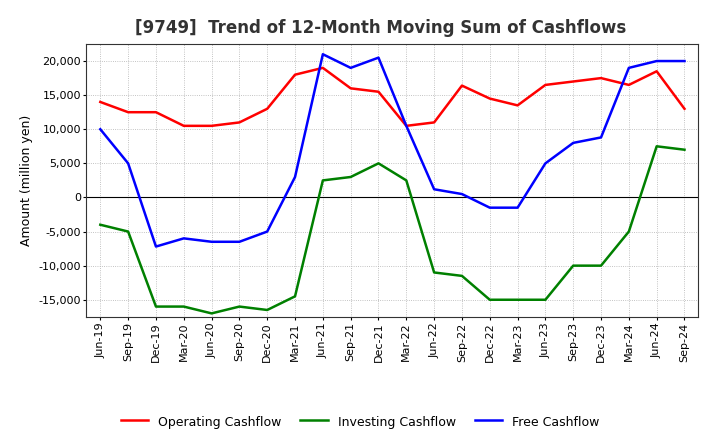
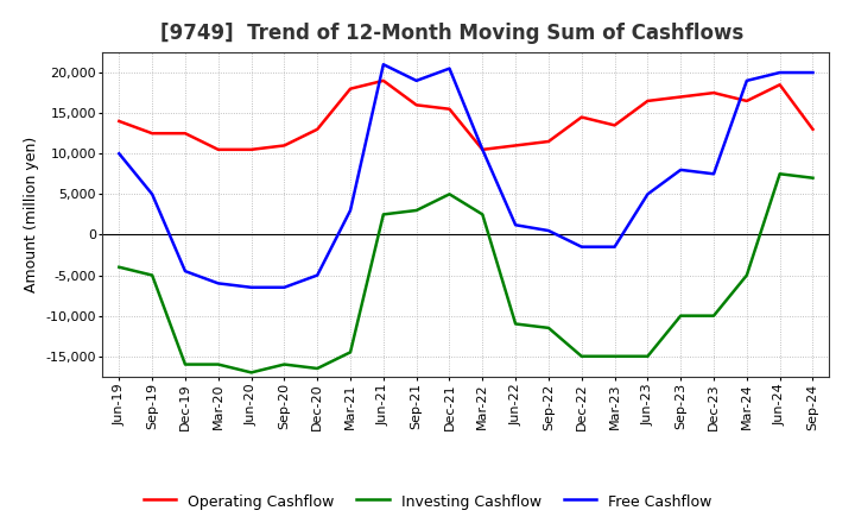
Free Cashflow/Dec-19: -7,200 -> -4,500
Operating Cashflow/Sep-22: 16,400 -> 11,500
Free Cashflow/Dec-23: 8,800 -> 7,500
